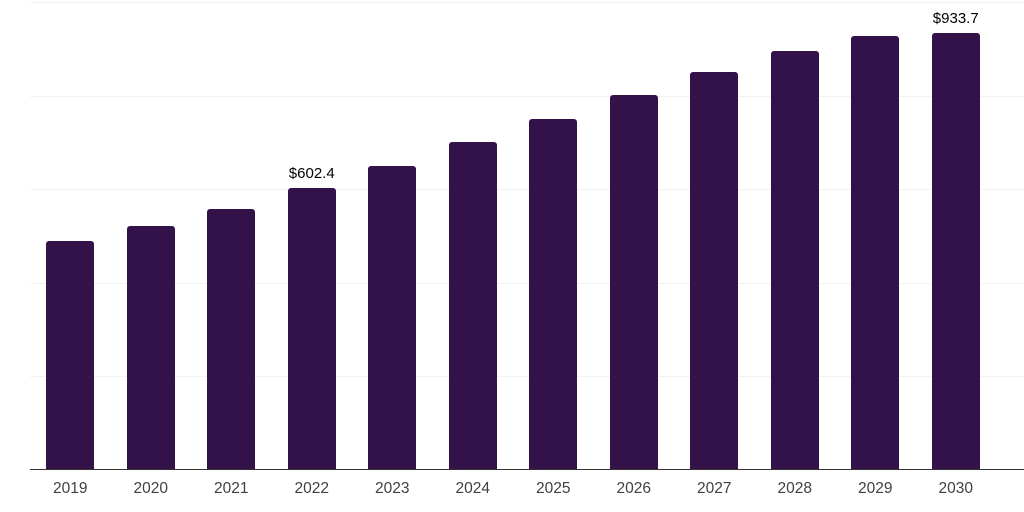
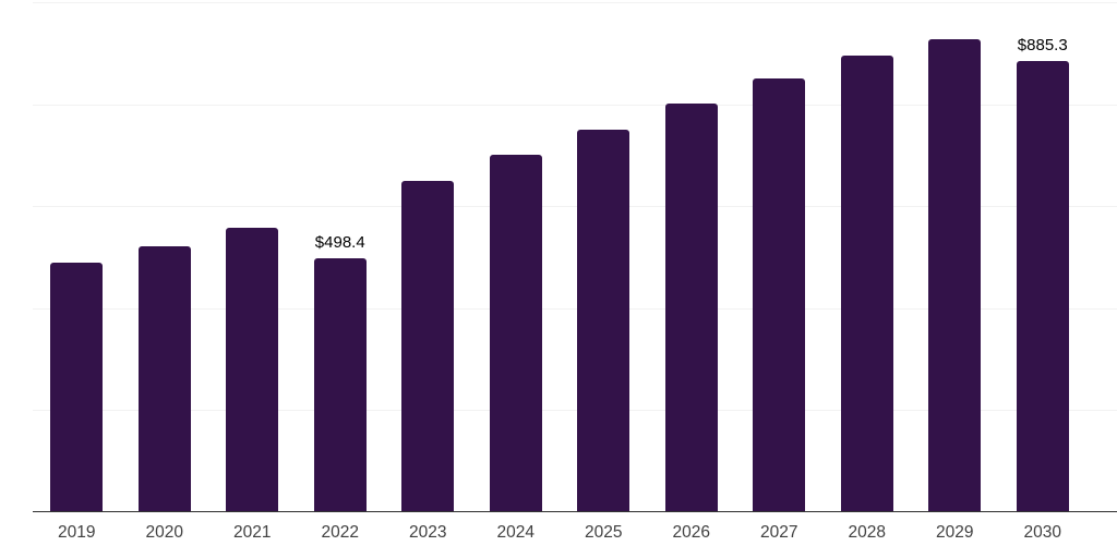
2022: $602.4 -> $498.4
2030: $933.7 -> $885.3
